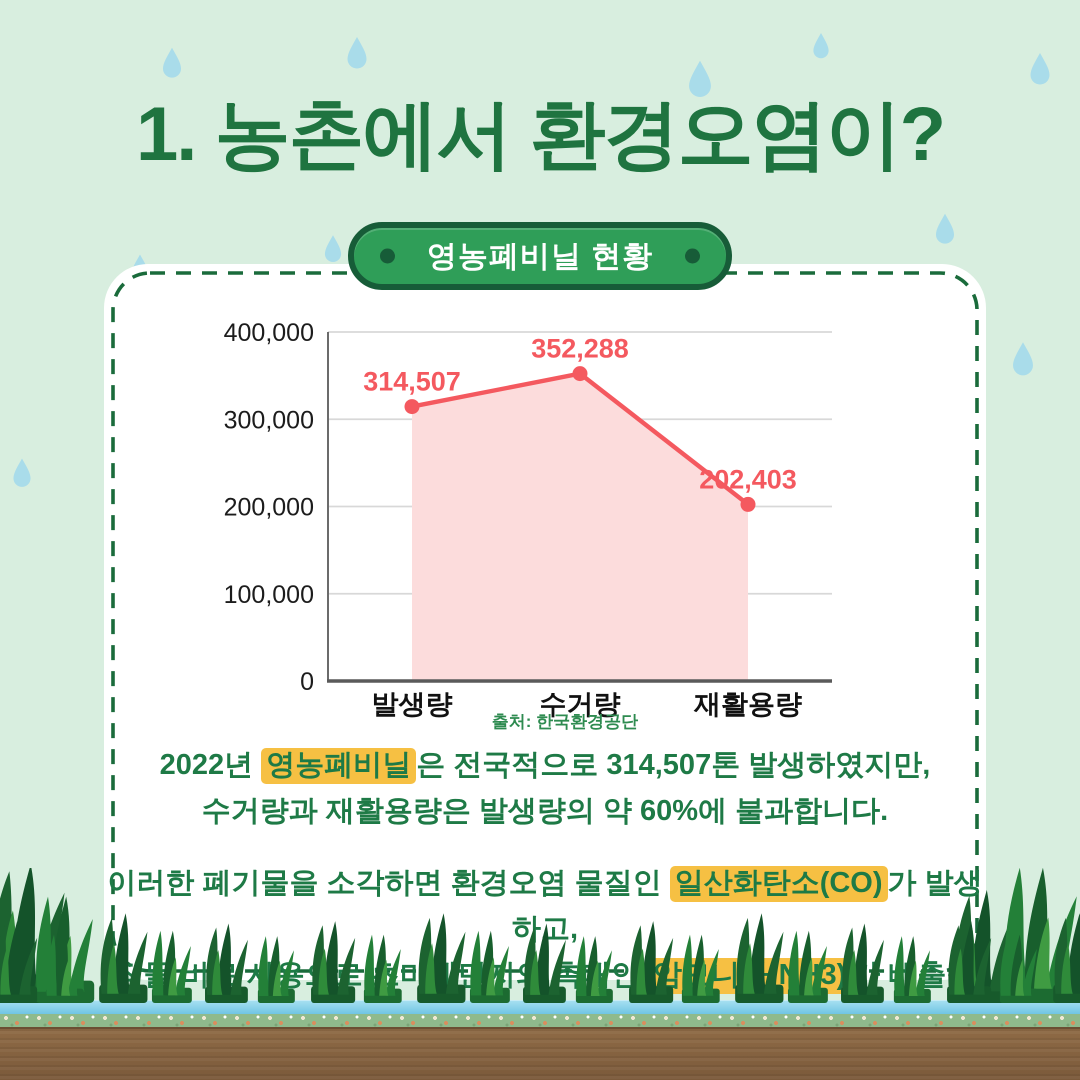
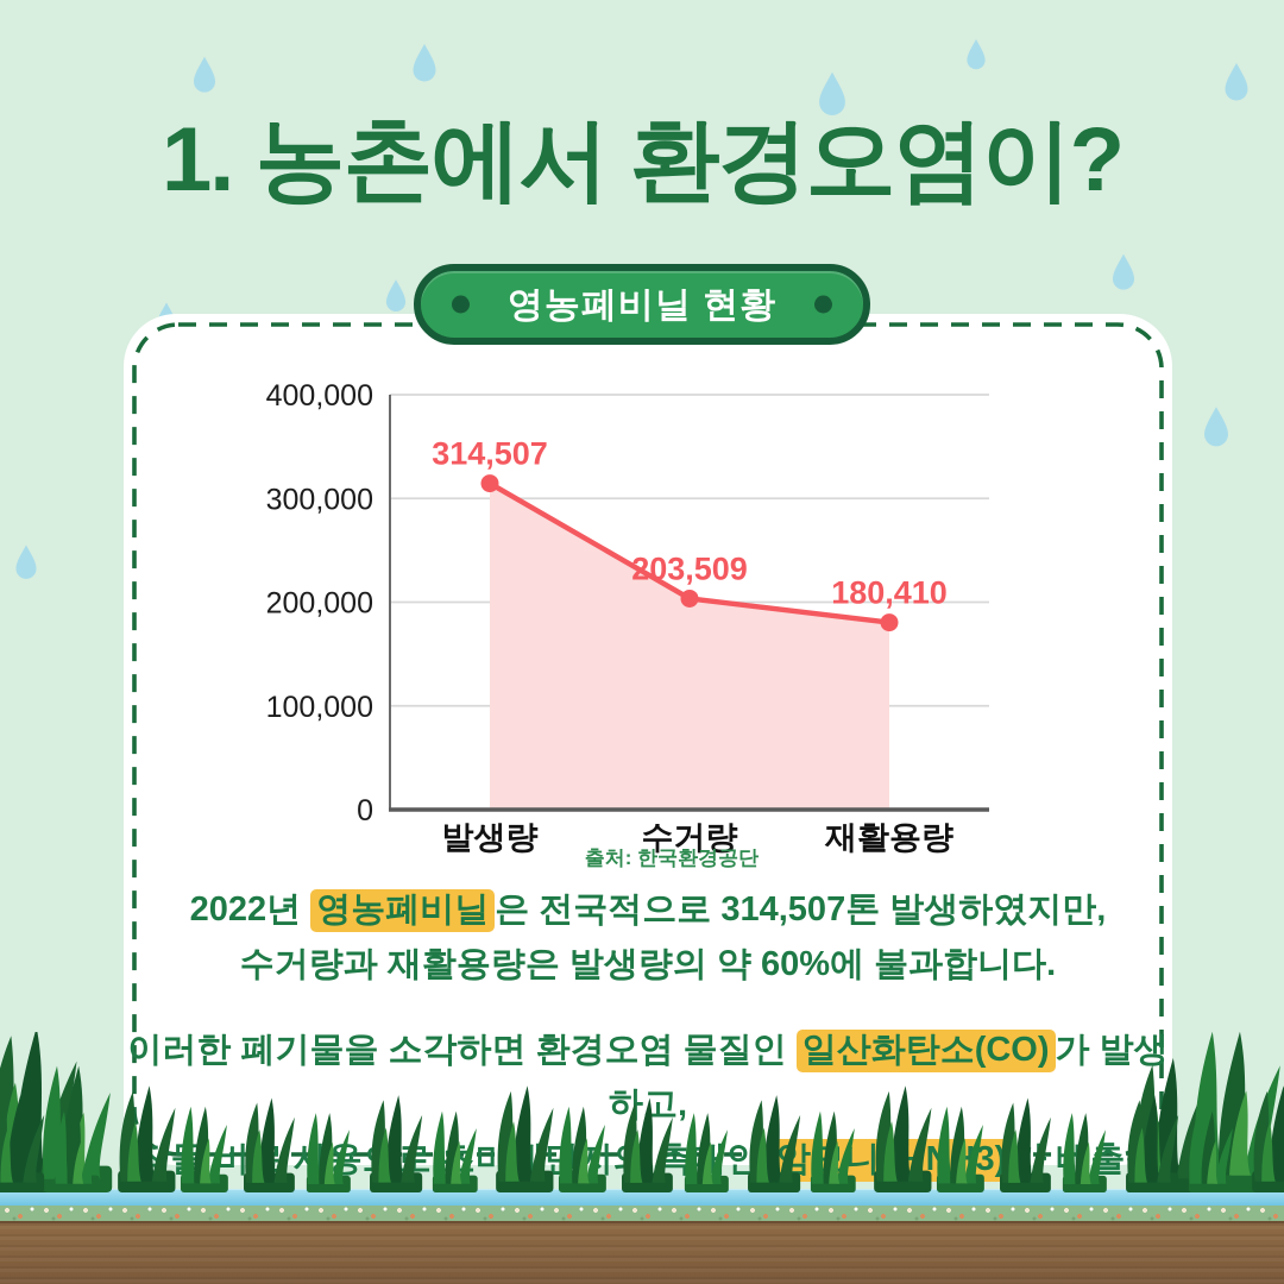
수거량: 352,288 -> 203,509
재활용량: 202,403 -> 180,410
